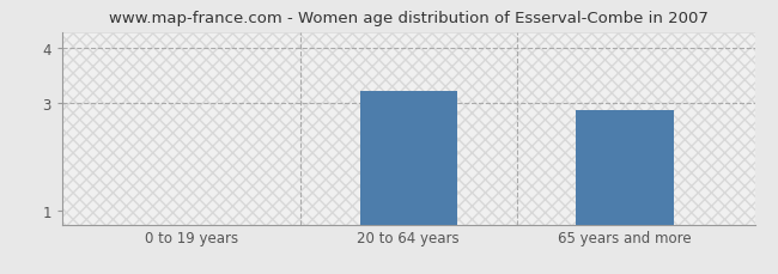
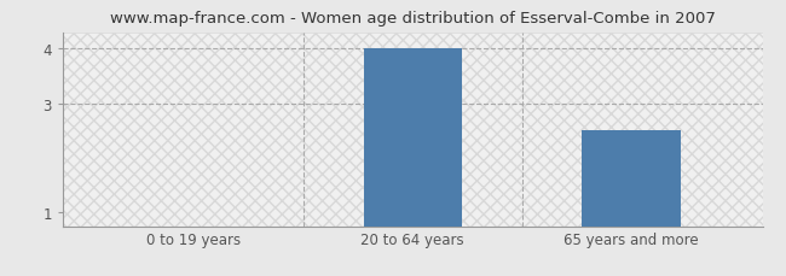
20 to 64 years: 3.20 -> 4.00
65 years and more: 2.85 -> 2.50
